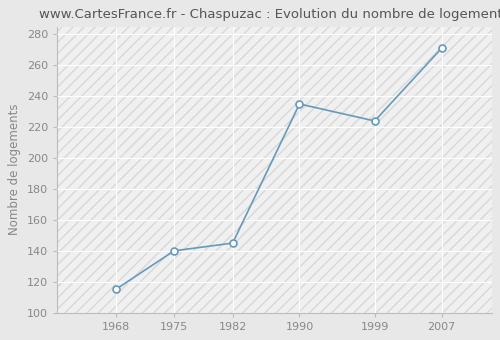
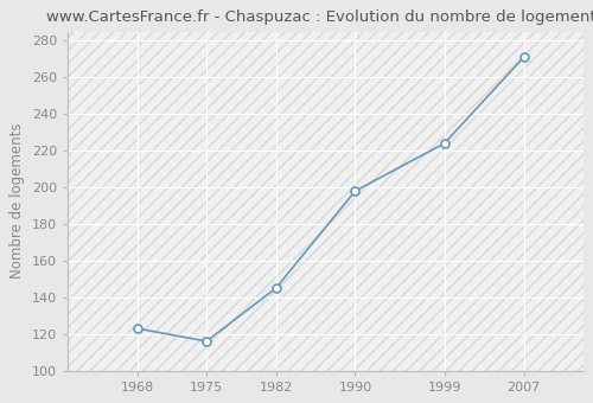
1968: 115 -> 123
1975: 140 -> 116
1990: 235 -> 198
